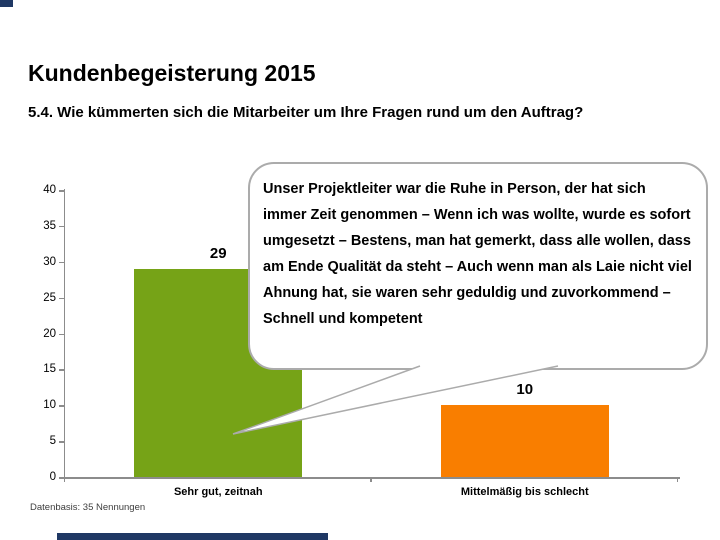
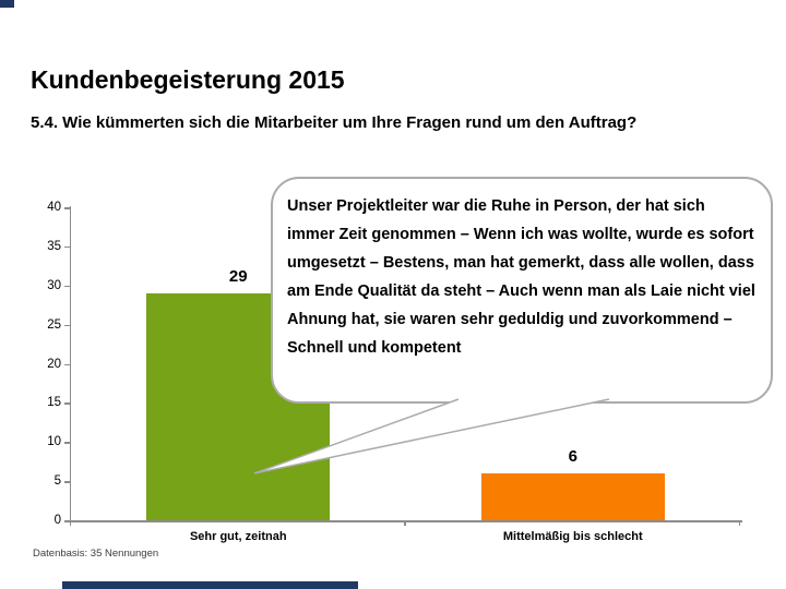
Mittelmäßig bis schlecht: 10 -> 6
